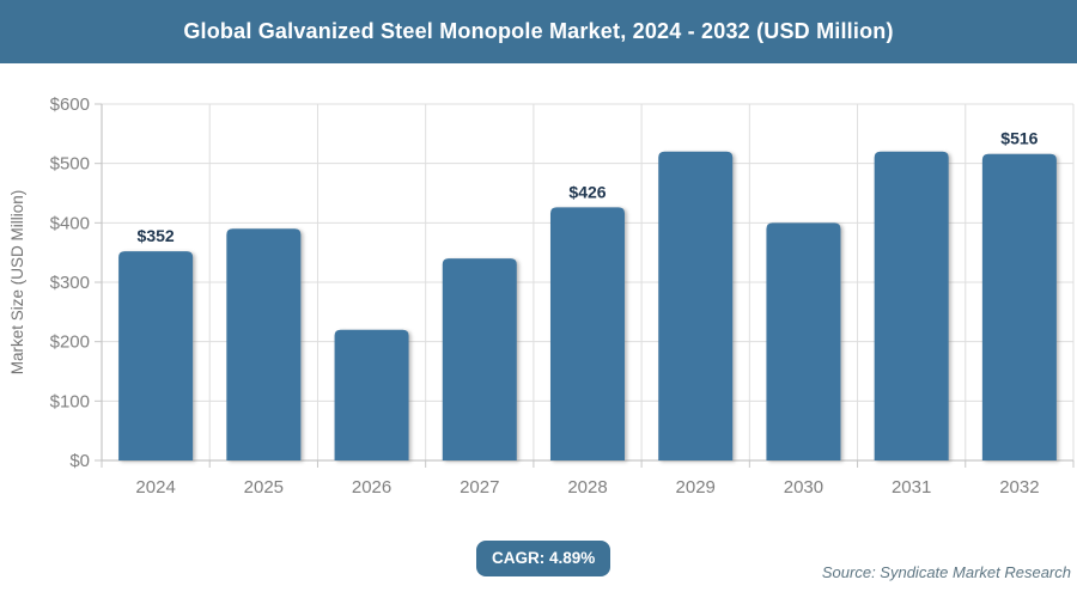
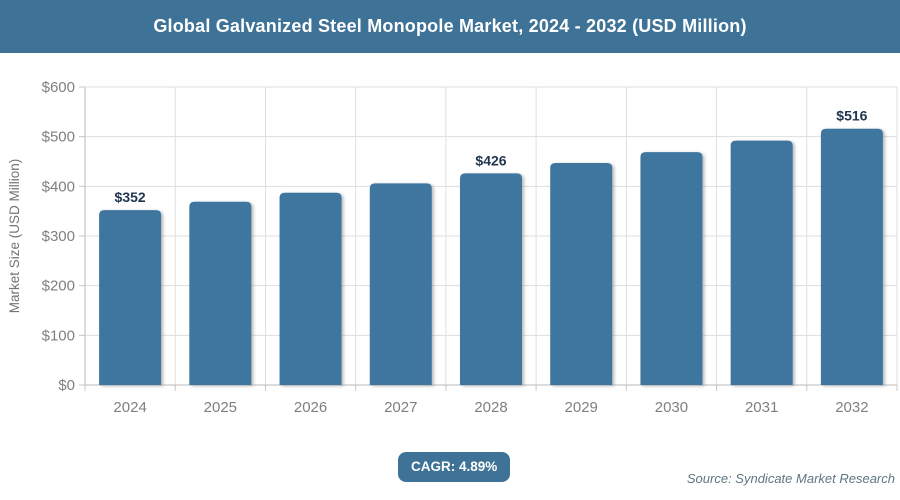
2025: $390 -> $370
2026: $220 -> $390
2027: $340 -> $410
2029: $520 -> $450
2030: $400 -> $470
2031: $520 -> $490
